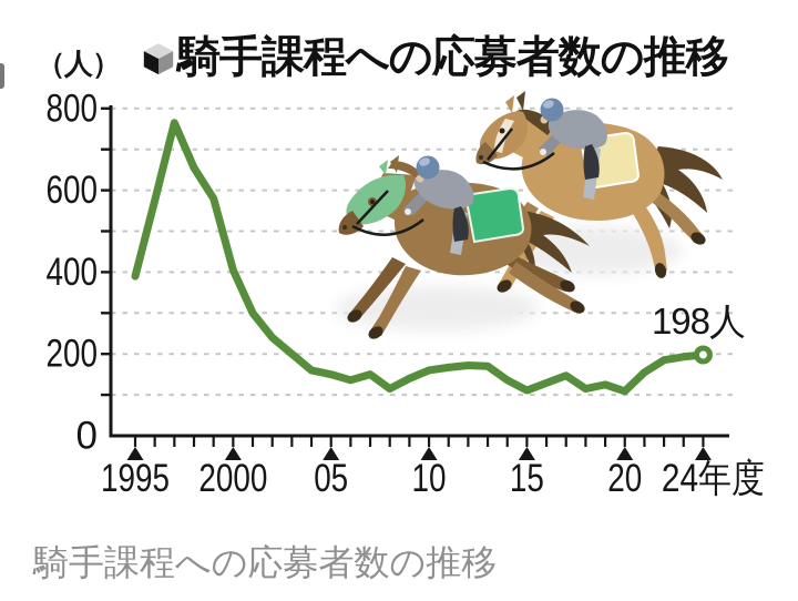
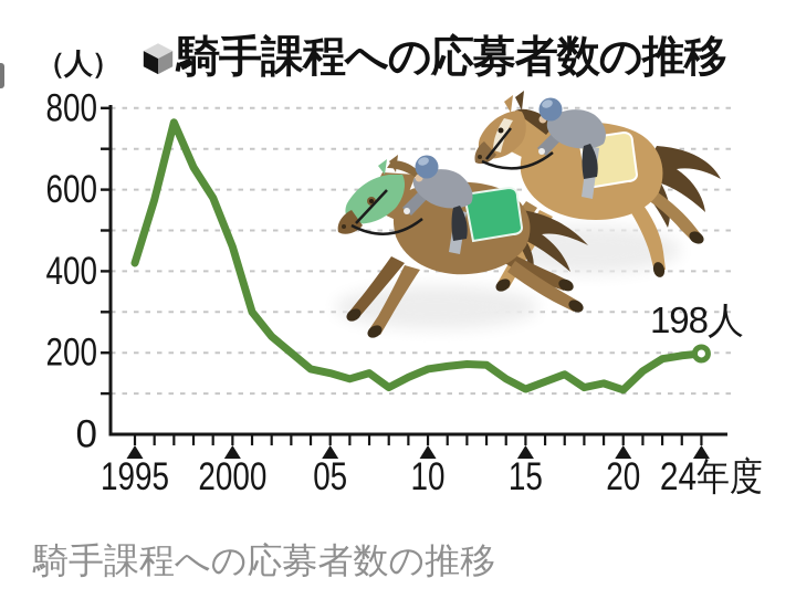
1995: 390 -> 420
2000: 400 -> 460
